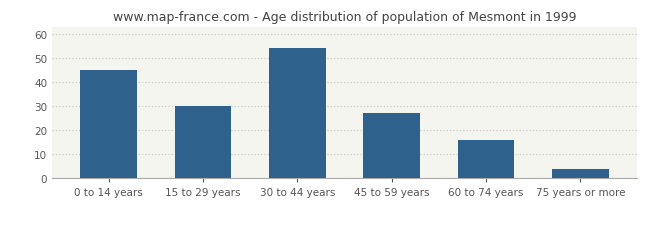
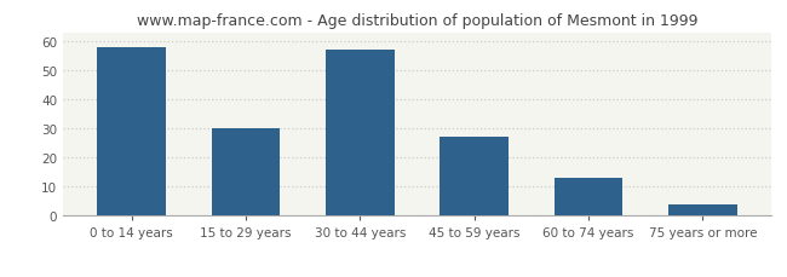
0 to 14 years: 45 -> 58
30 to 44 years: 54 -> 57
60 to 74 years: 16 -> 13
